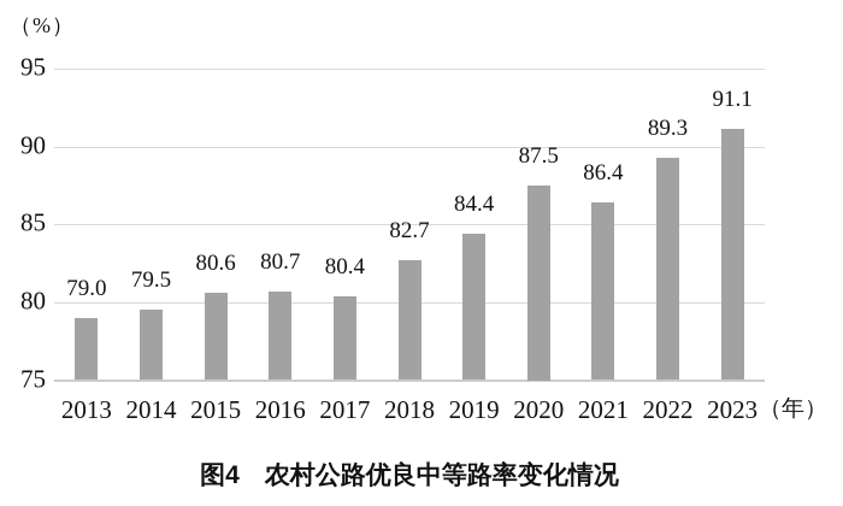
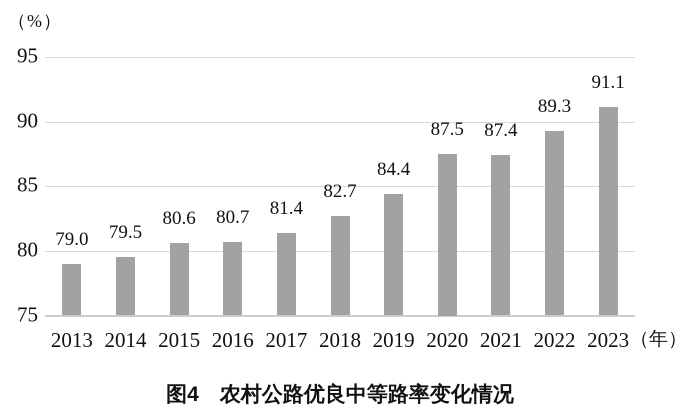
2017: 80.4 -> 81.4
2021: 86.4 -> 87.4
